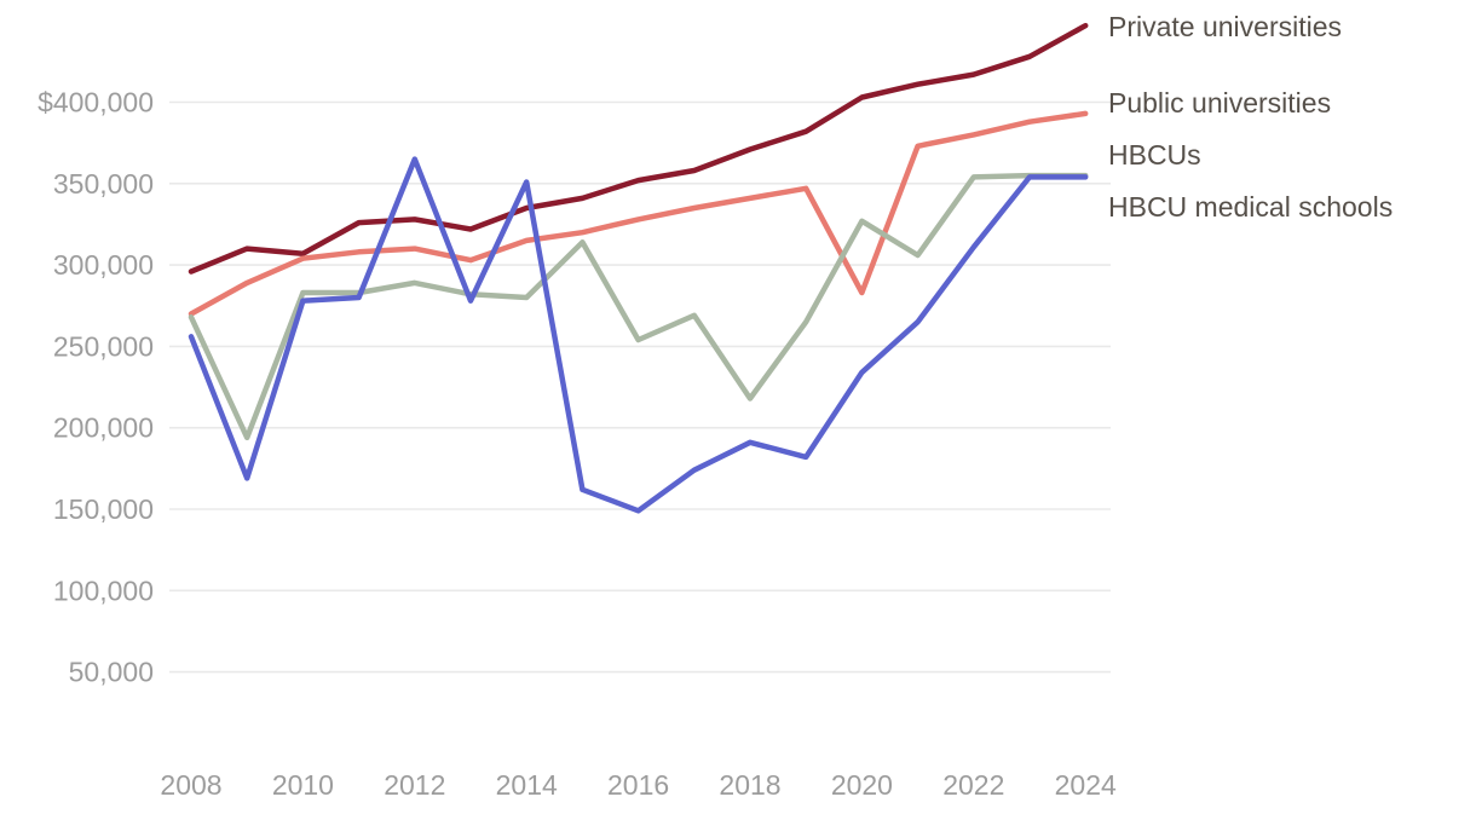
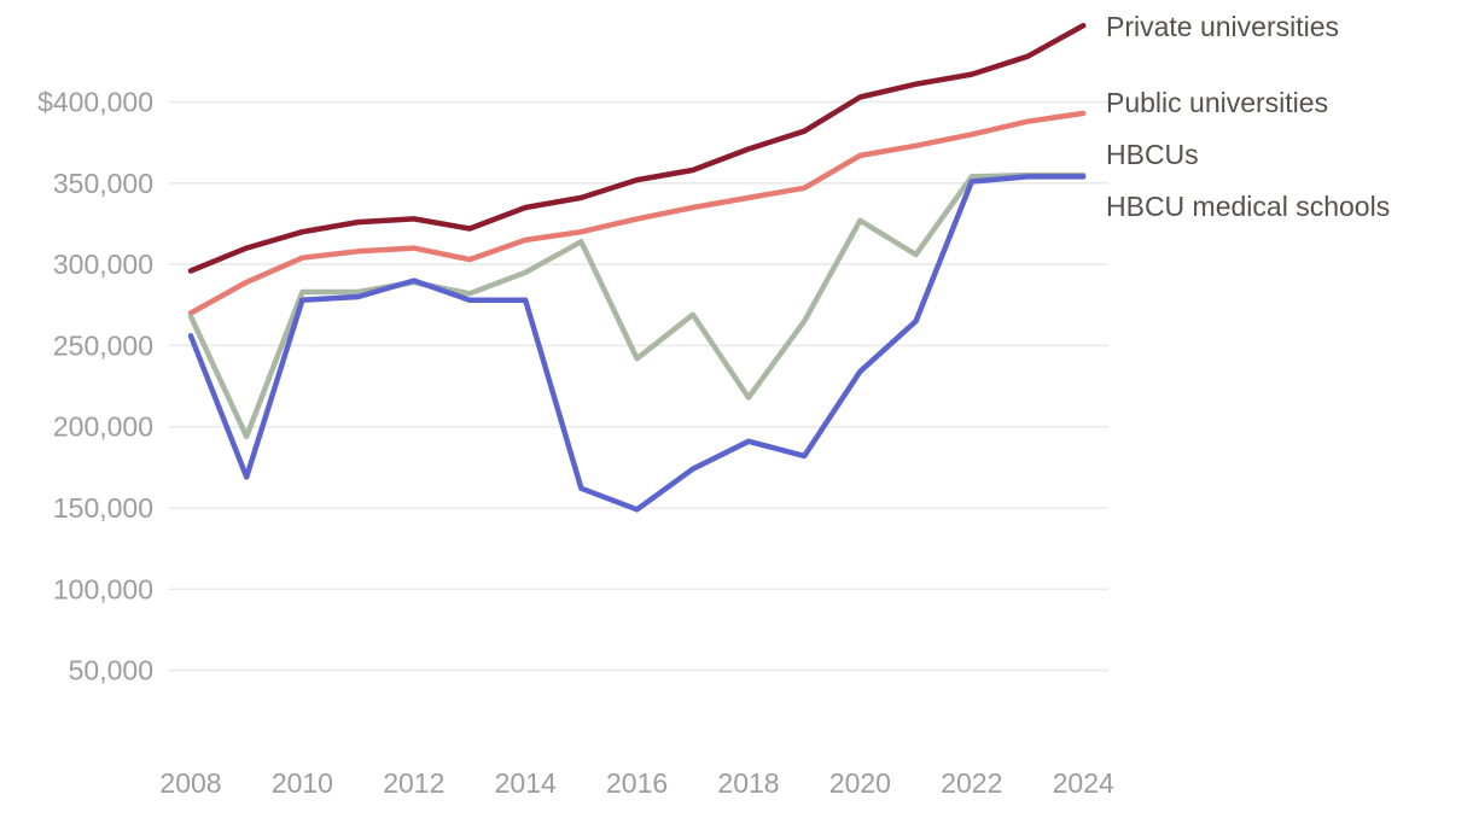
Private universities/2010: $307000 -> $320000
HBCU medical schools/2012: $365000 -> $290000
HBCUs/2014: $280000 -> $295000
HBCU medical schools/2014: $351000 -> $278000
HBCUs/2016: $254000 -> $242000
Public universities/2020: $283000 -> $367000
HBCU medical schools/2022: $311000 -> $351000
